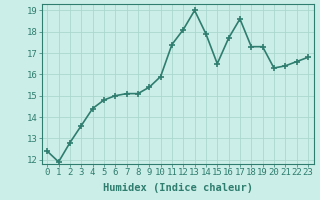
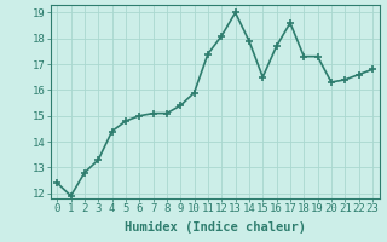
3: 13.6 -> 13.3
